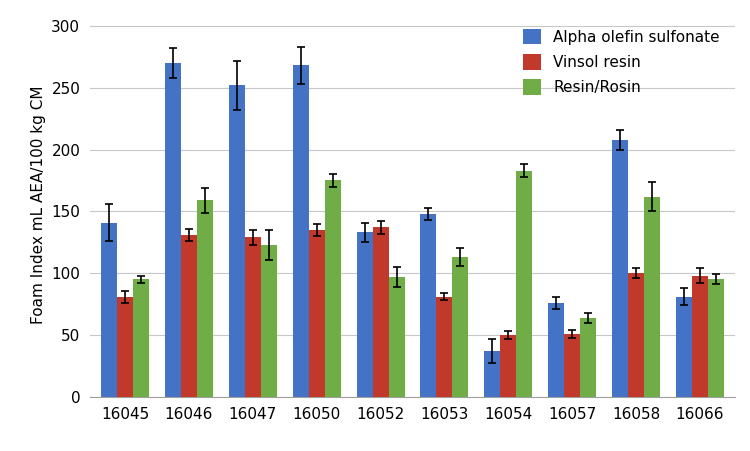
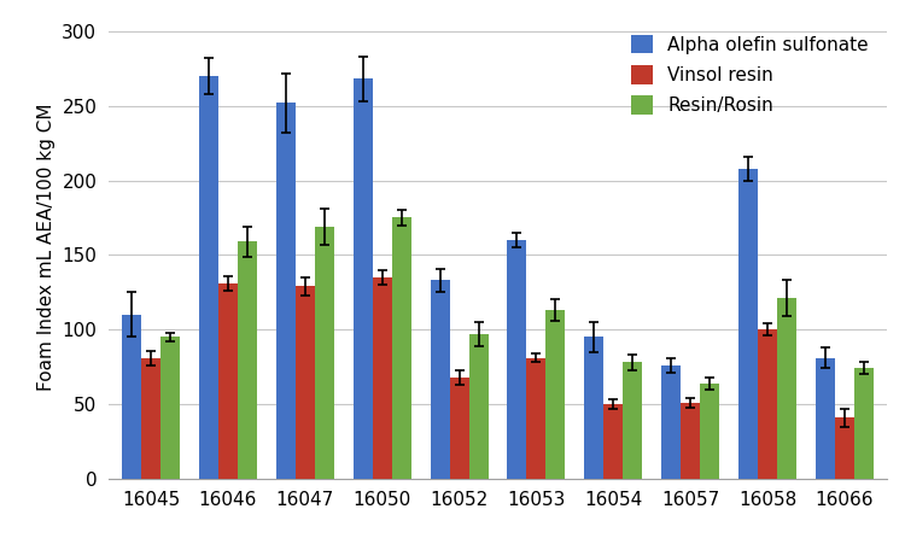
Alpha olefin sulfonate/16045: 141 -> 110
Resin/Rosin/16047: 123 -> 169
Vinsol resin/16052: 137 -> 68
Alpha olefin sulfonate/16053: 148 -> 160
Alpha olefin sulfonate/16054: 37 -> 95
Resin/Rosin/16054: 183 -> 78
Resin/Rosin/16058: 162 -> 121
Vinsol resin/16066: 98 -> 41
Resin/Rosin/16066: 95 -> 74
